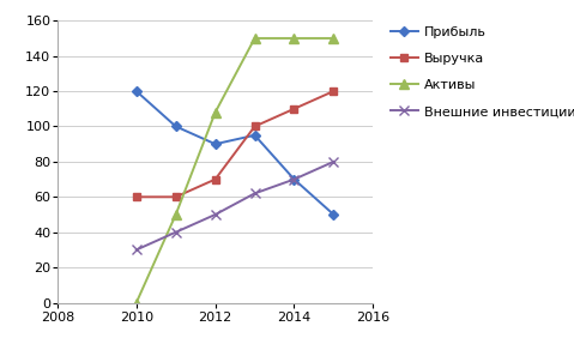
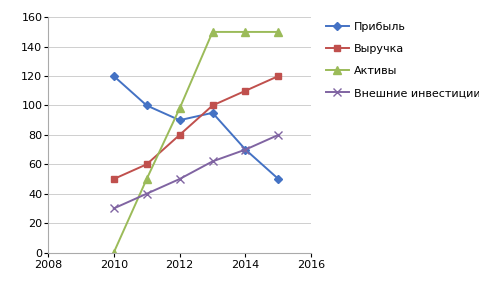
Выручка/2010: 60 -> 50
Выручка/2012: 70 -> 80
Активы/2012: 108 -> 98
